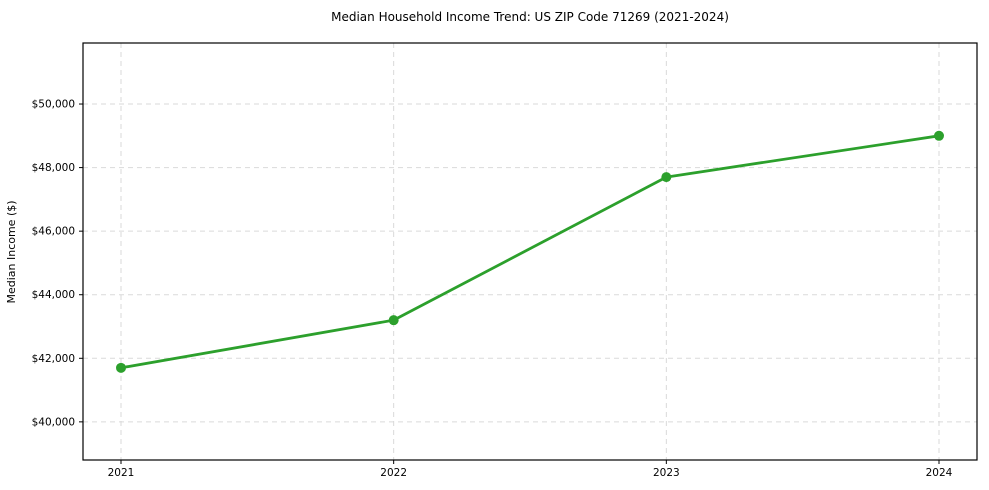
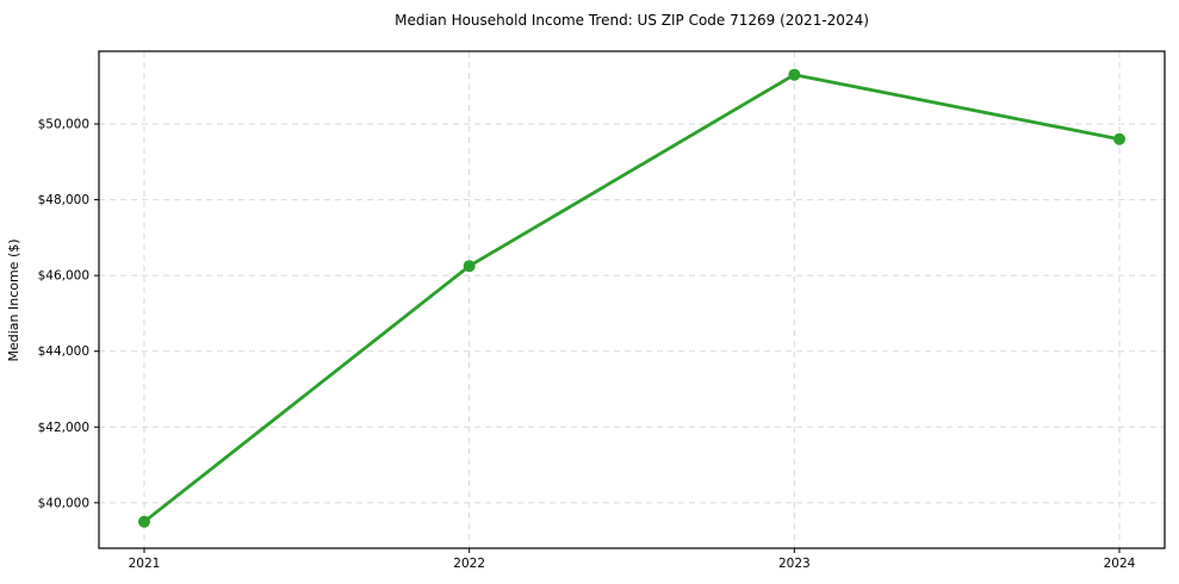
2021: $41700 -> $39500
2022: $43200 -> $46200
2023: $47700 -> $51300
2024: $49000 -> $49600
